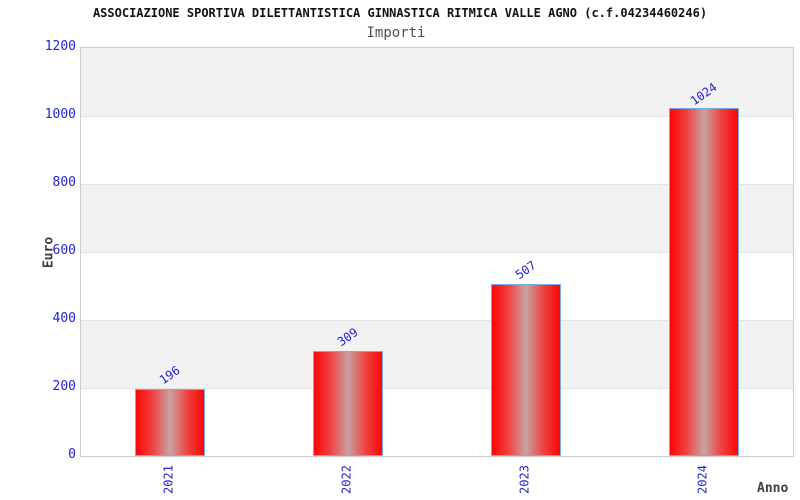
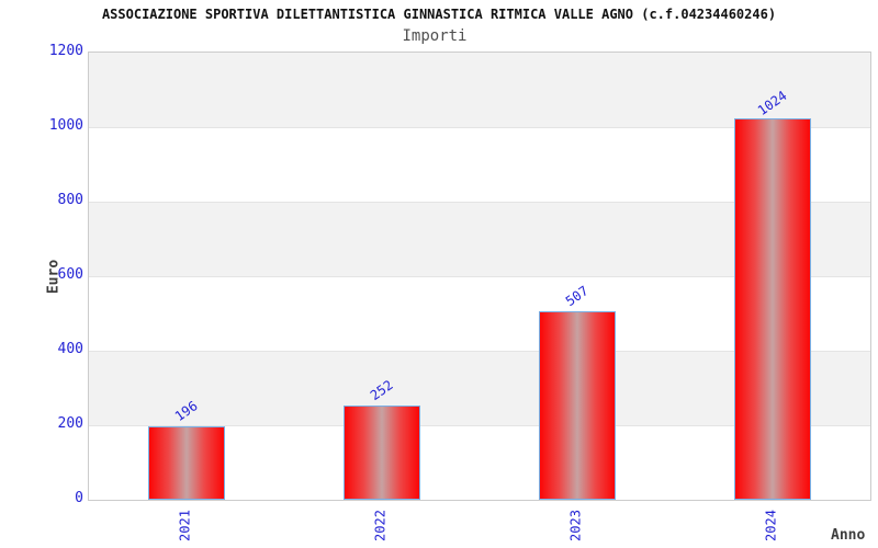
2022: 309 -> 252
